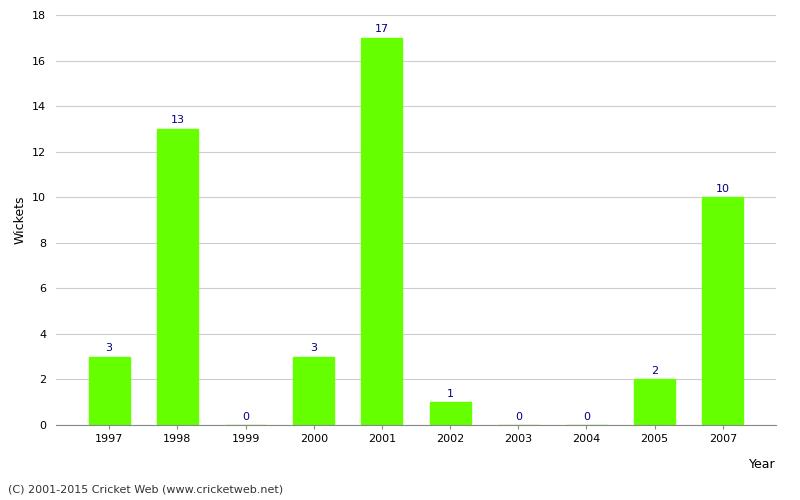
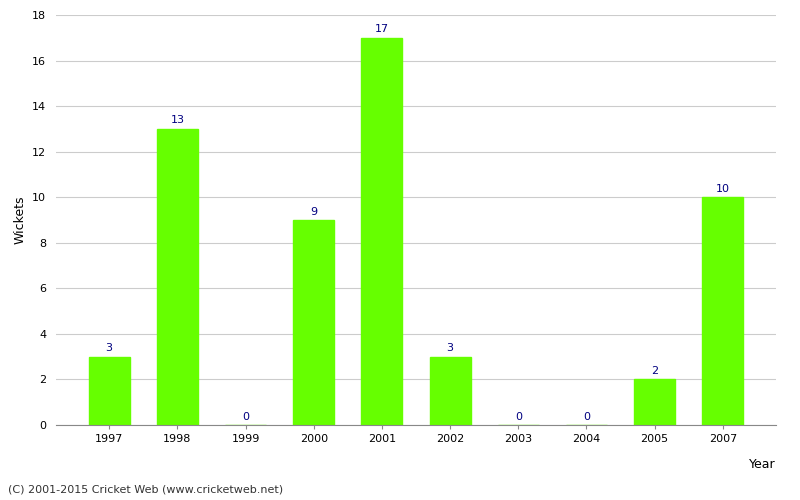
2000: 3 -> 9
2002: 1 -> 3
